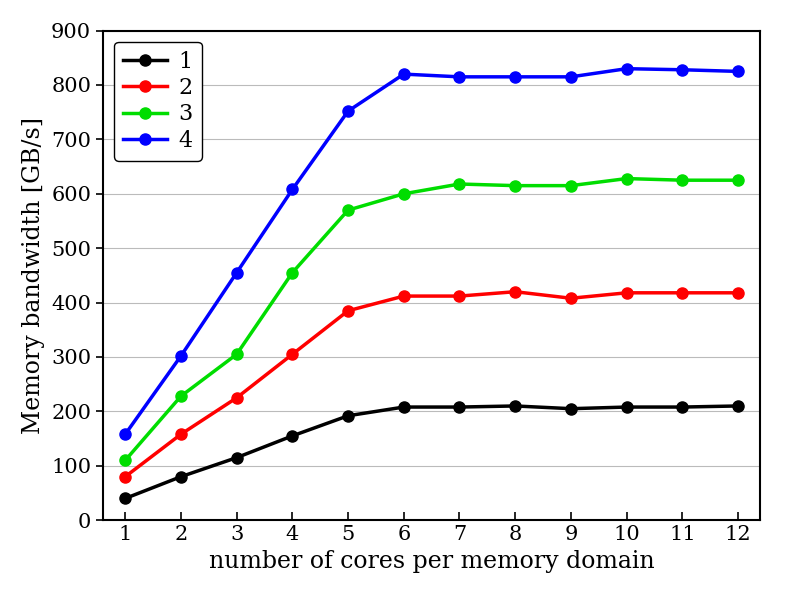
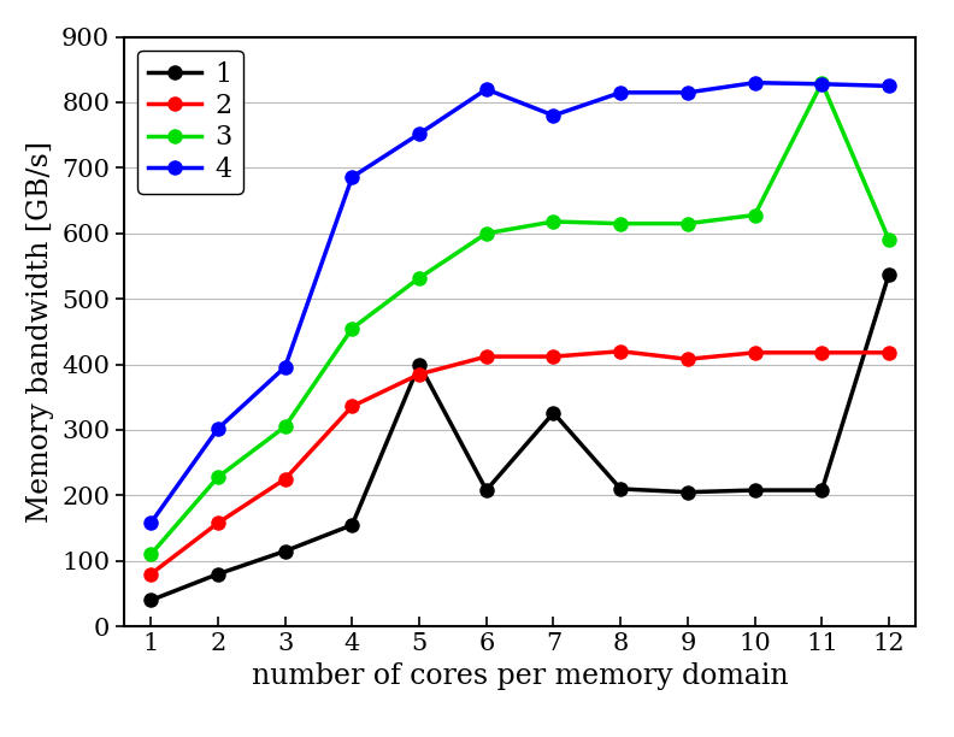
4/3: 455 -> 396
2/4: 305 -> 336
4/4: 608 -> 686
1/5: 192 -> 400
3/5: 570 -> 532
1/7: 208 -> 326
4/7: 815 -> 780
3/11: 625 -> 830
1/12: 210 -> 538
3/12: 625 -> 590
